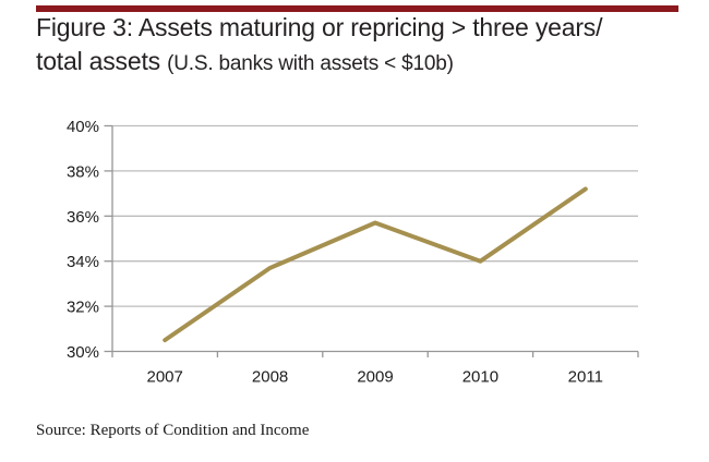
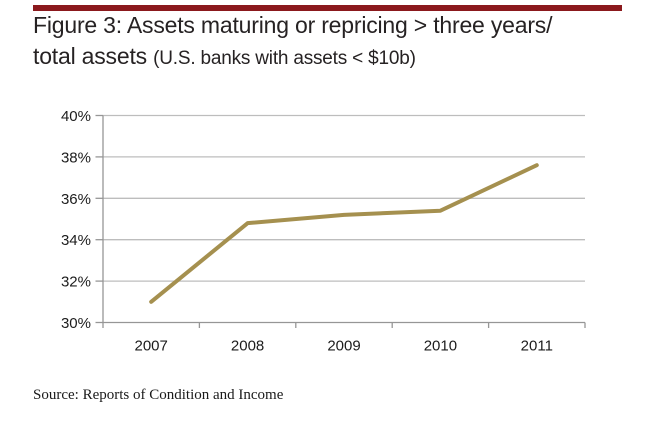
2007: 30.5% -> 31.0%
2008: 33.7% -> 34.8%
2009: 35.7% -> 35.2%
2010: 34.0% -> 35.4%
2011: 37.2% -> 37.6%
